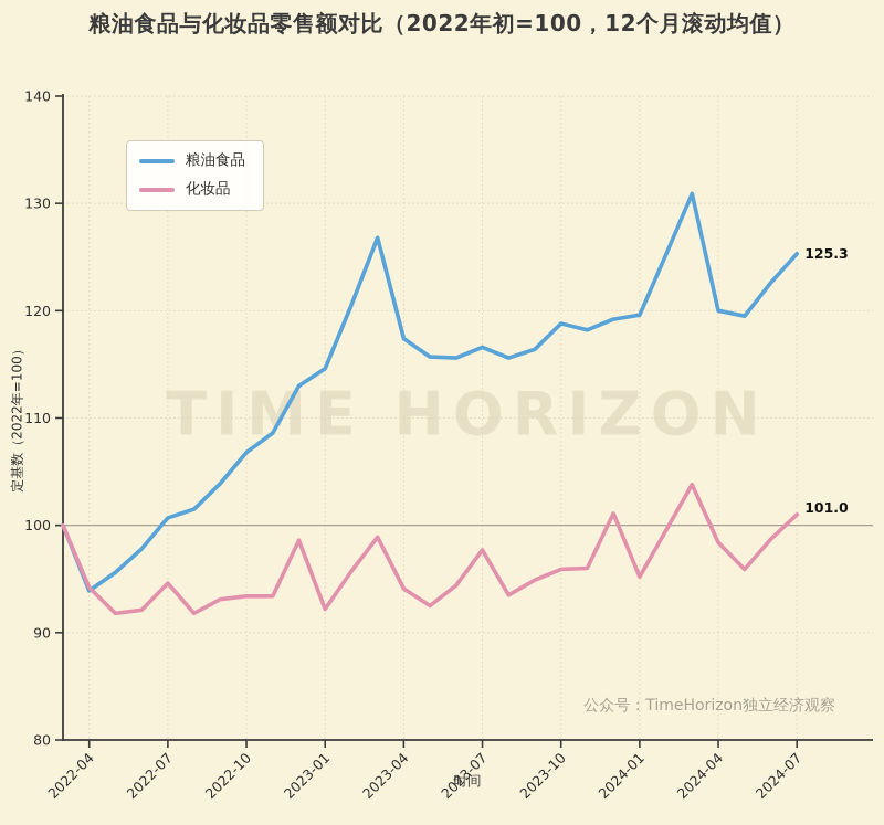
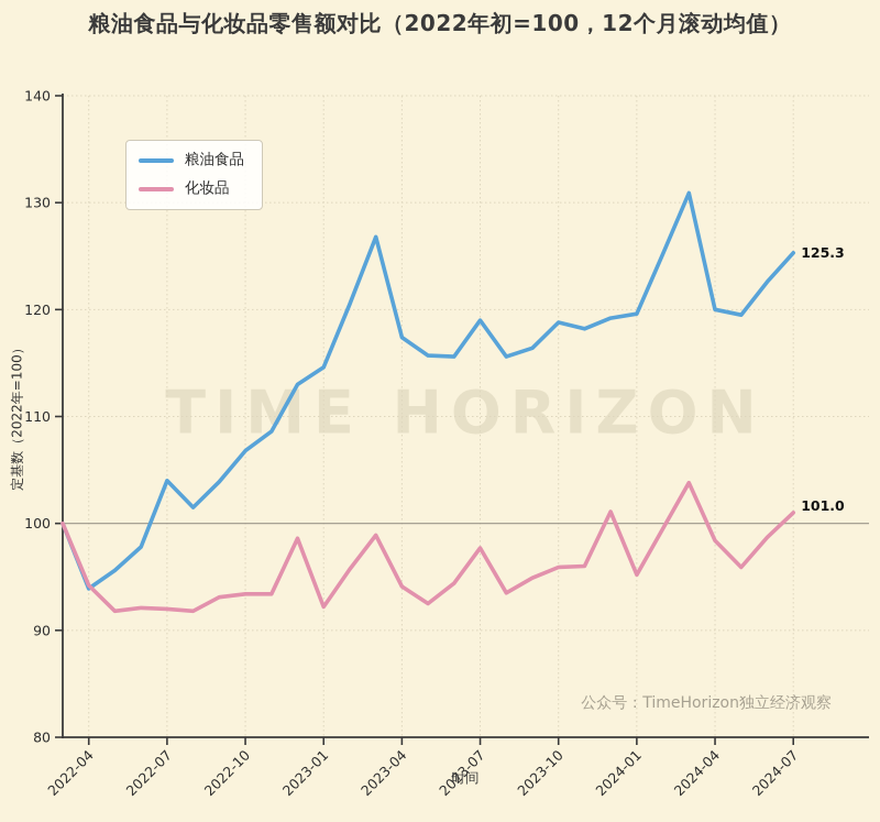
粮油食品/2022-07: 101 -> 104
化妆品/2022-07: 95 -> 92
粮油食品/2023-07: 117 -> 119
